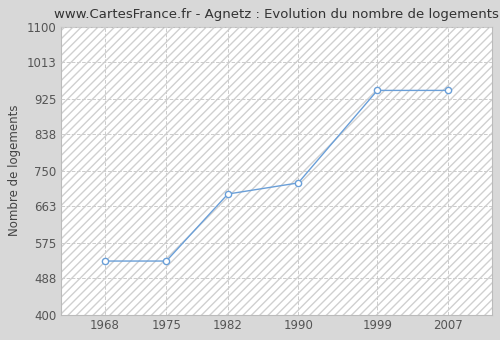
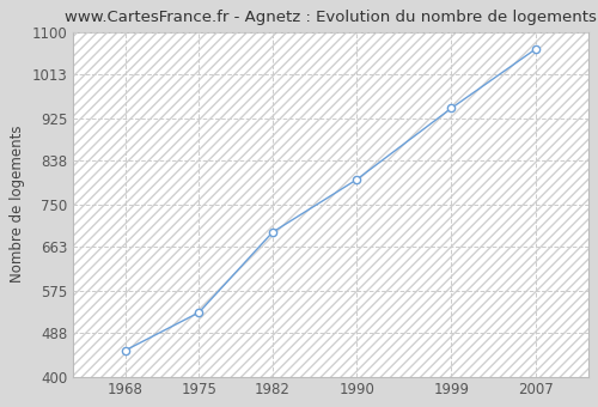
1968: 530 -> 453
1990: 720 -> 800
2007: 945 -> 1065
